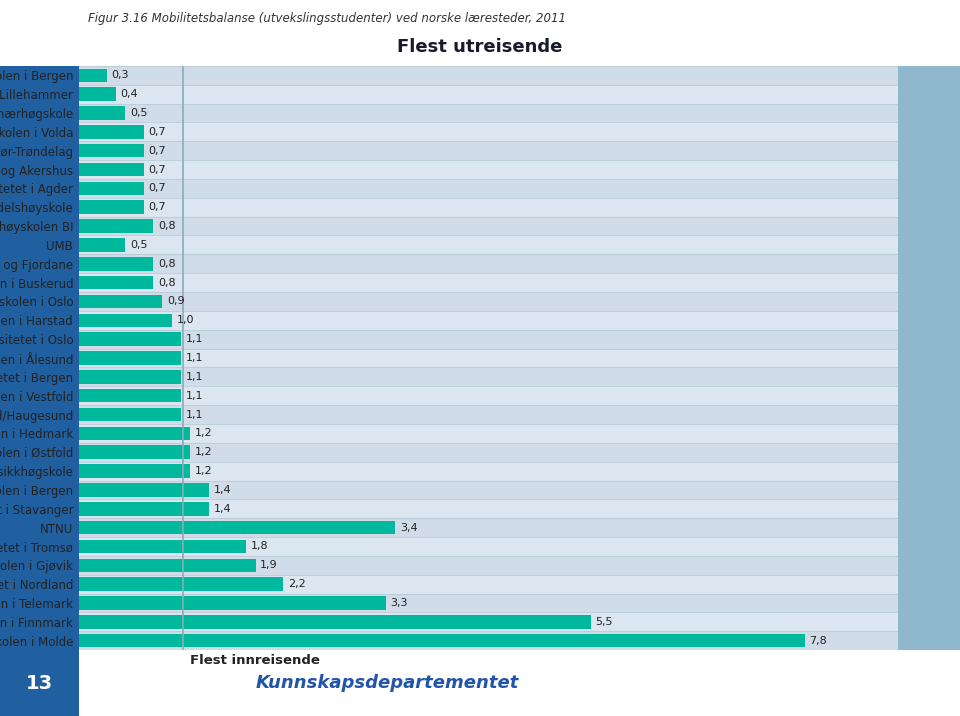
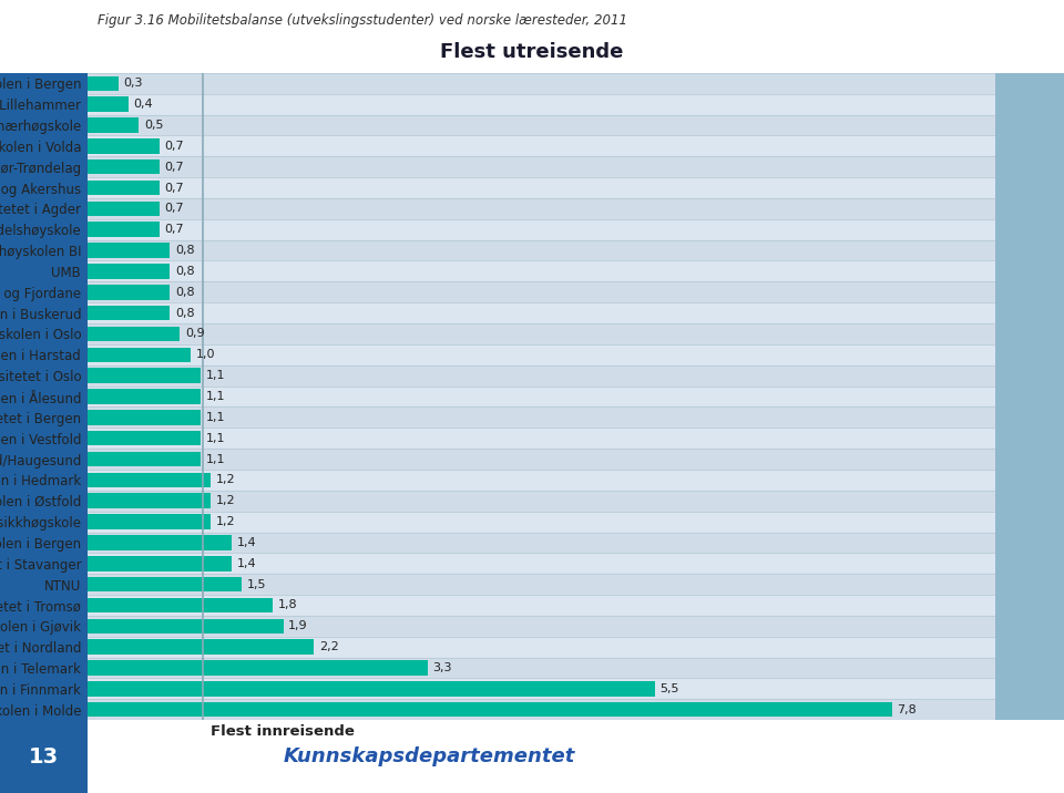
UMB: 0,5 -> 0,8
NTNU: 3,4 -> 1,5
